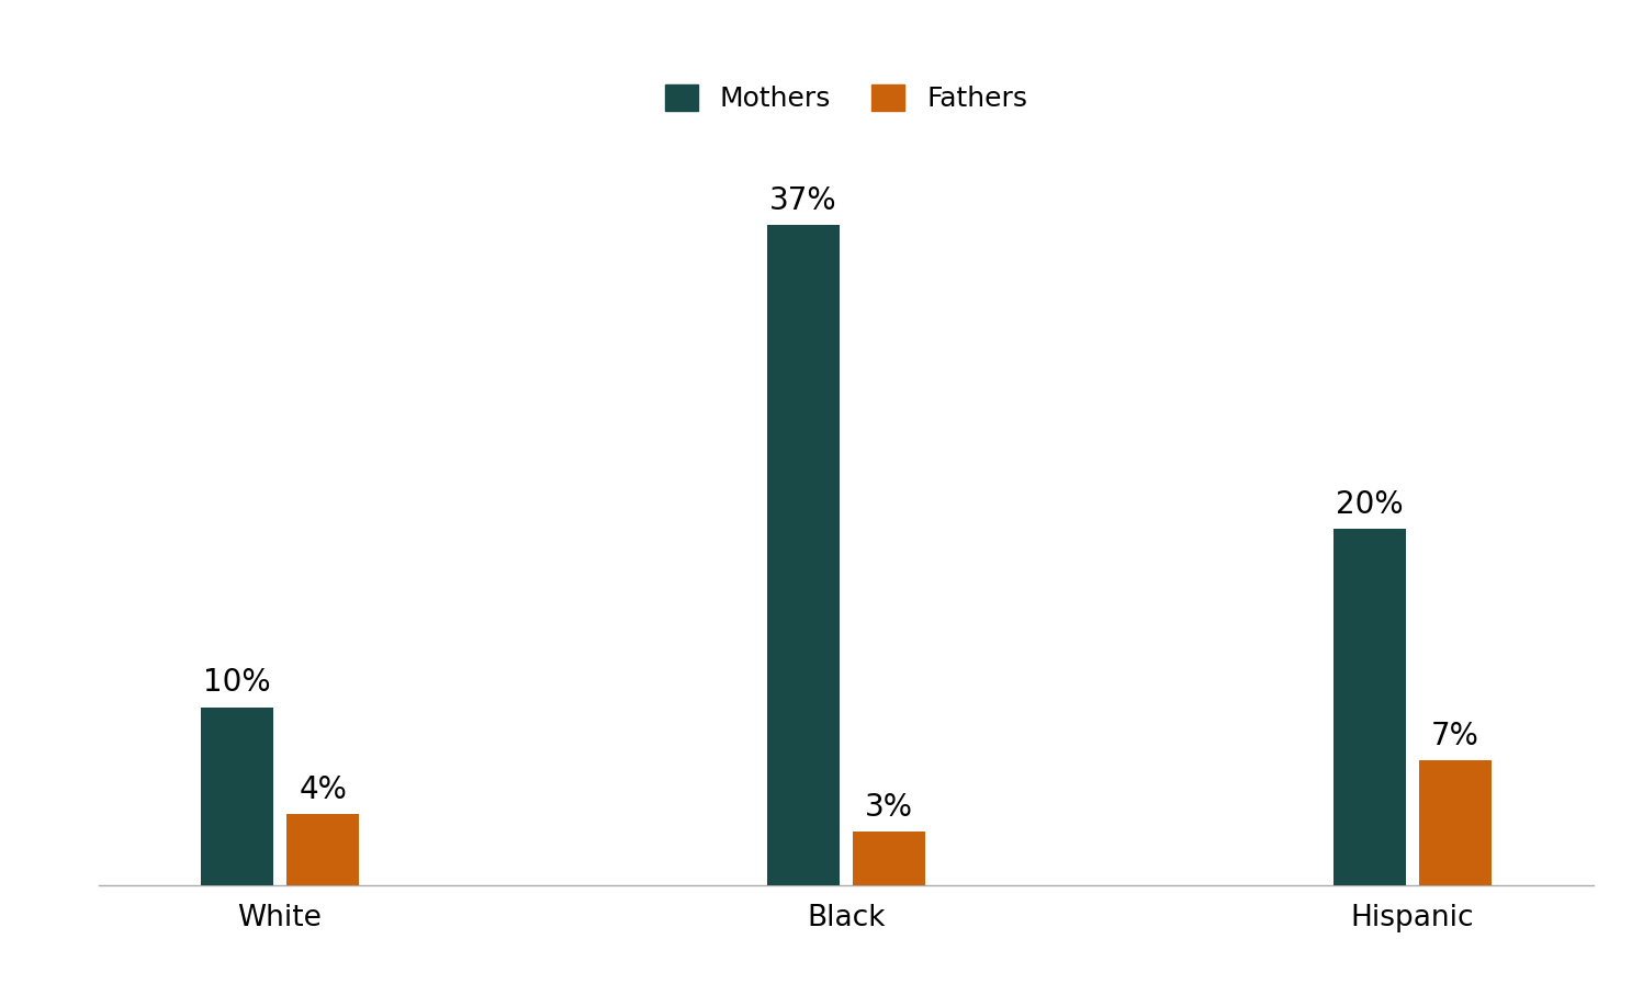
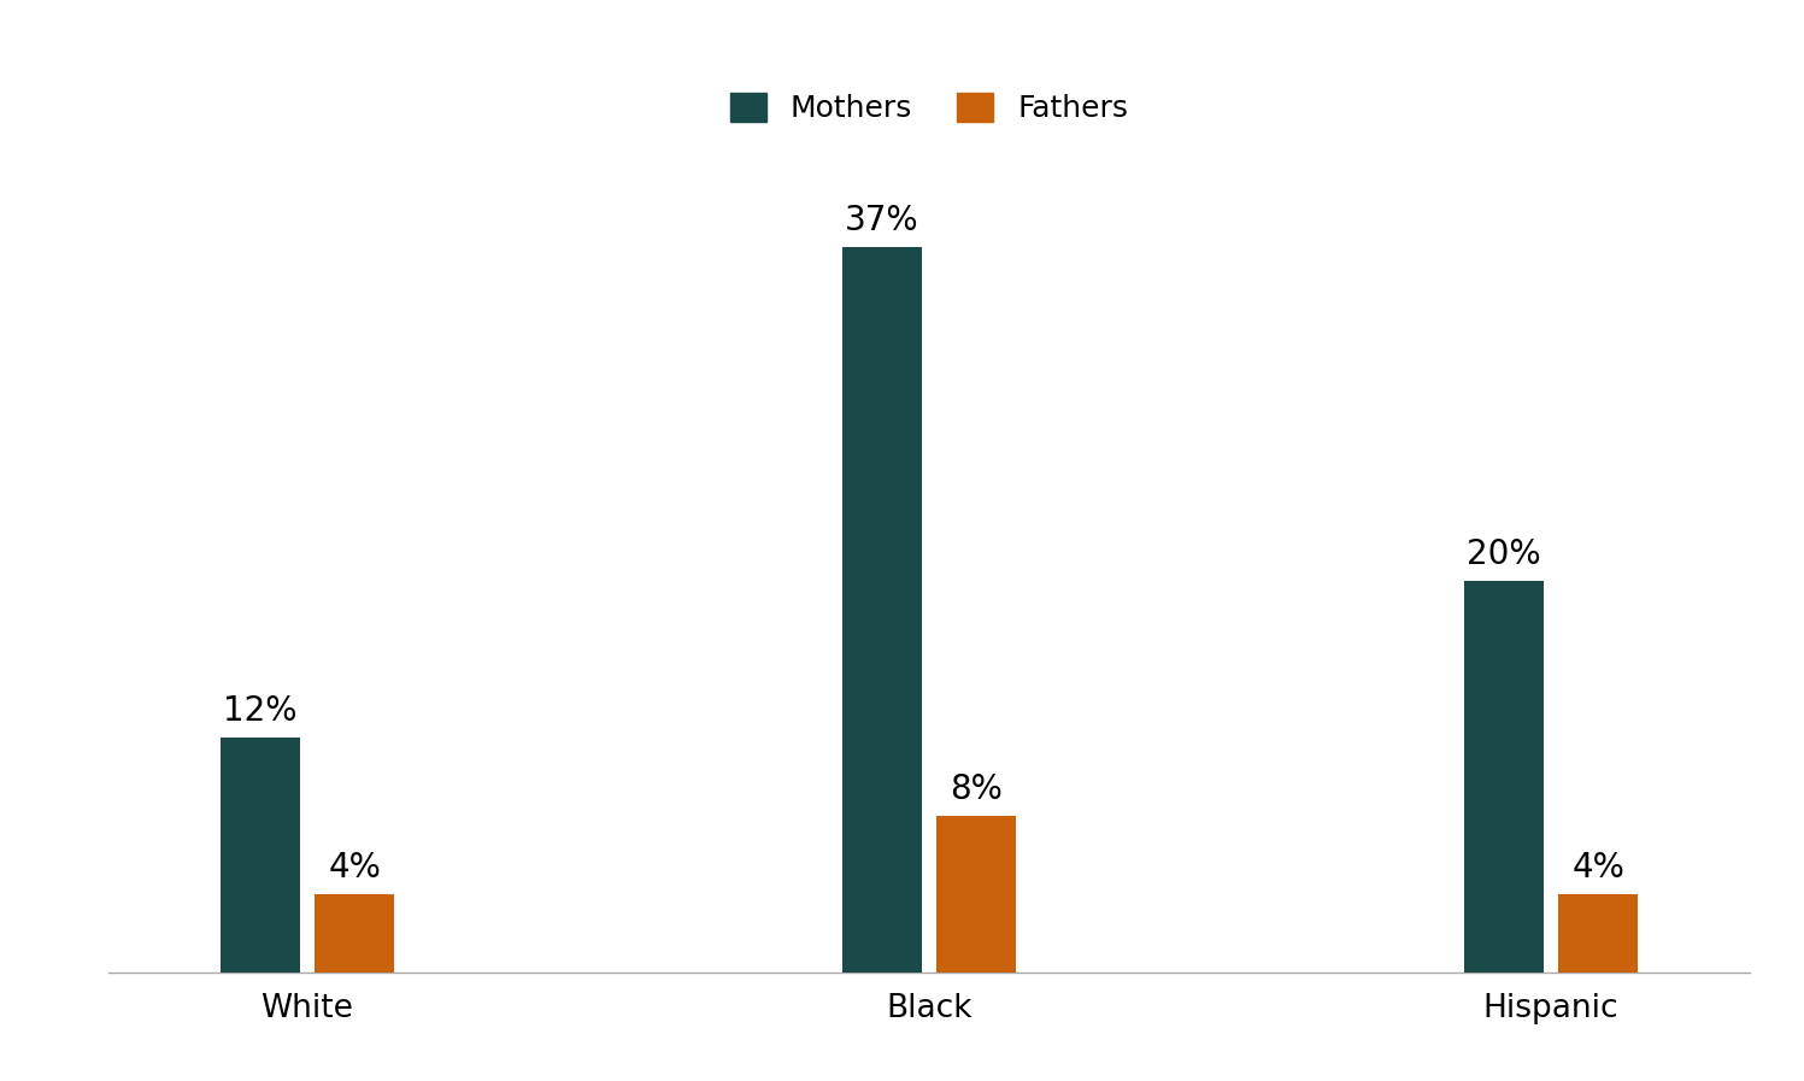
Mothers/White: 10% -> 12%
Fathers/Black: 3% -> 8%
Fathers/Hispanic: 7% -> 4%
